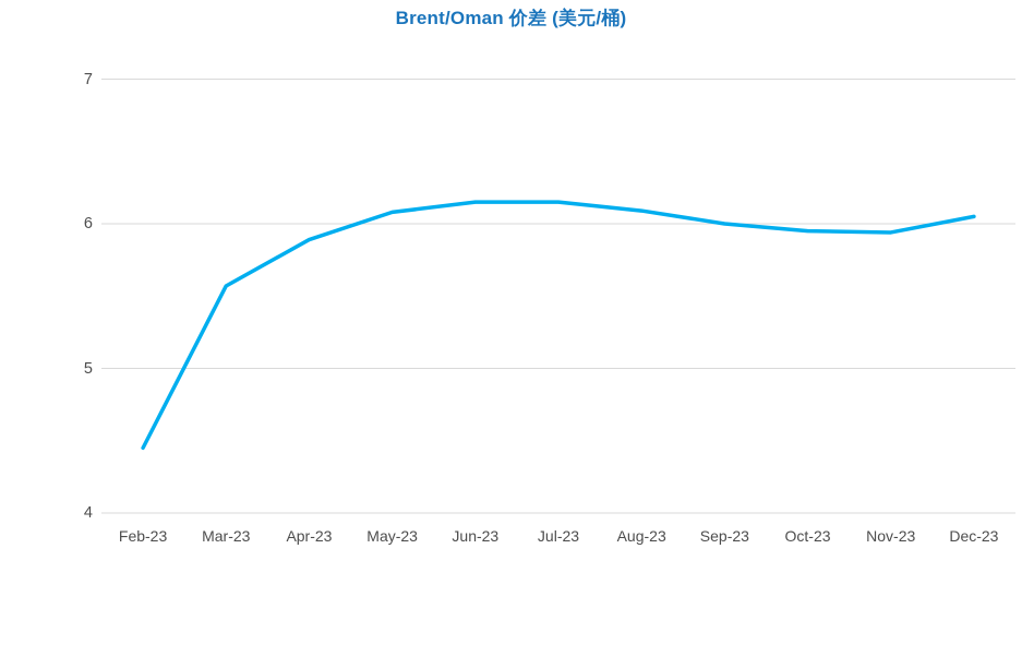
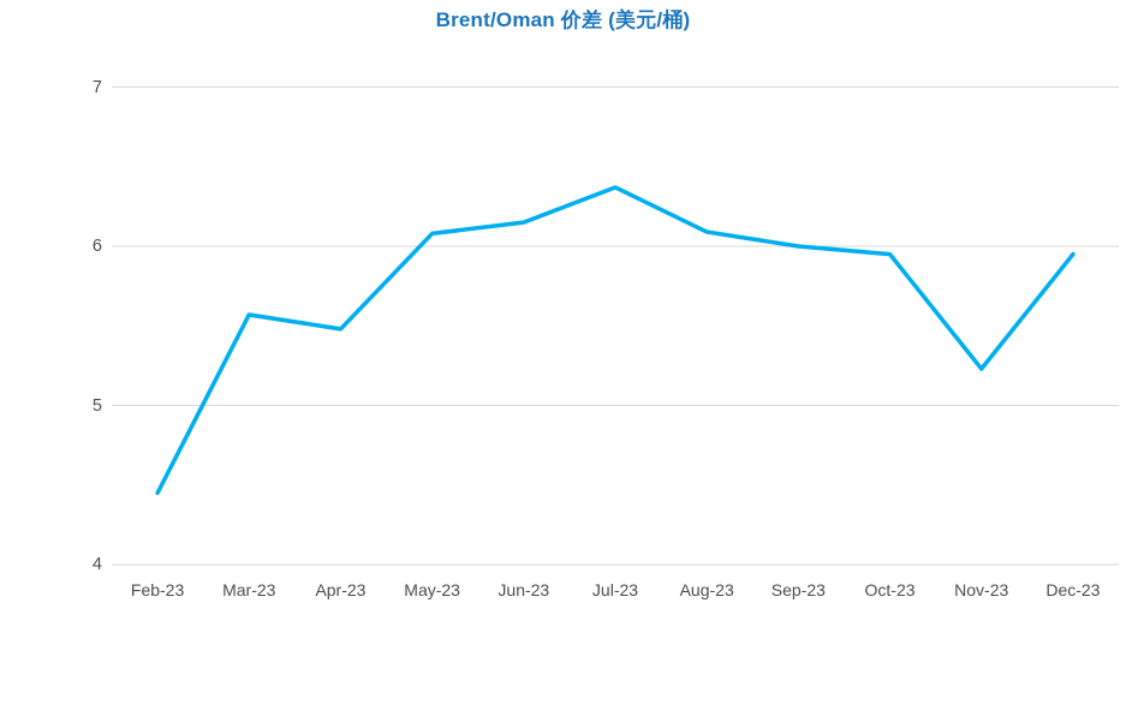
Apr-23: 5.89 -> 5.48
Jul-23: 6.15 -> 6.37
Nov-23: 5.94 -> 5.23
Dec-23: 6.05 -> 5.95
